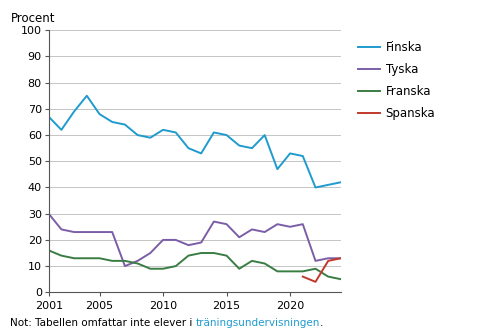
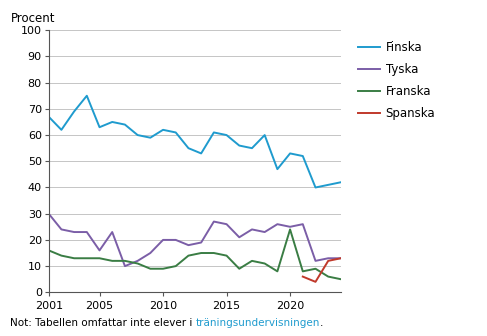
Finska/2005: 68 -> 63
Tyska/2005: 23 -> 16
Franska/2020: 8 -> 24
